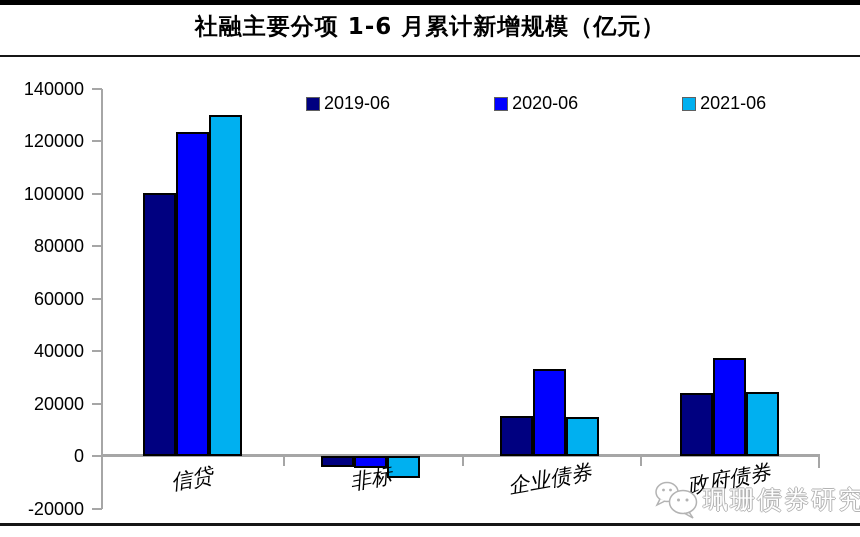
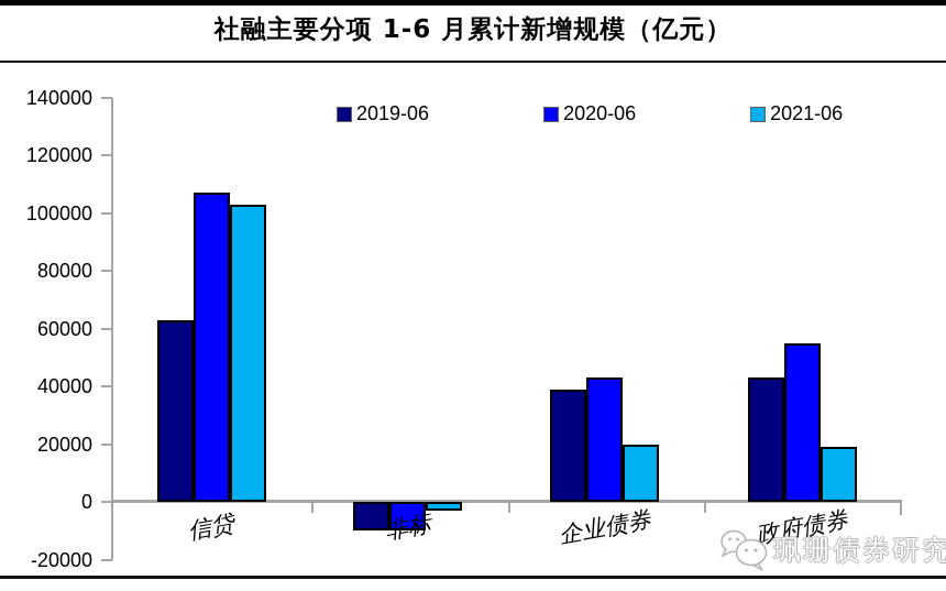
2019-06/信贷: 100000 -> 63000
2020-06/信贷: 124000 -> 107000
2021-06/信贷: 130000 -> 103000
2019-06/非标: -4000 -> -10000
2020-06/非标: -5000 -> -10000
2021-06/非标: -8000 -> -3000
2019-06/企业债券: 15000 -> 39000
2020-06/企业债券: 33000 -> 43000
2021-06/企业债券: 15000 -> 20000
2019-06/政府债券: 24000 -> 43000
2020-06/政府债券: 38000 -> 55000
2021-06/政府债券: 24000 -> 19000
